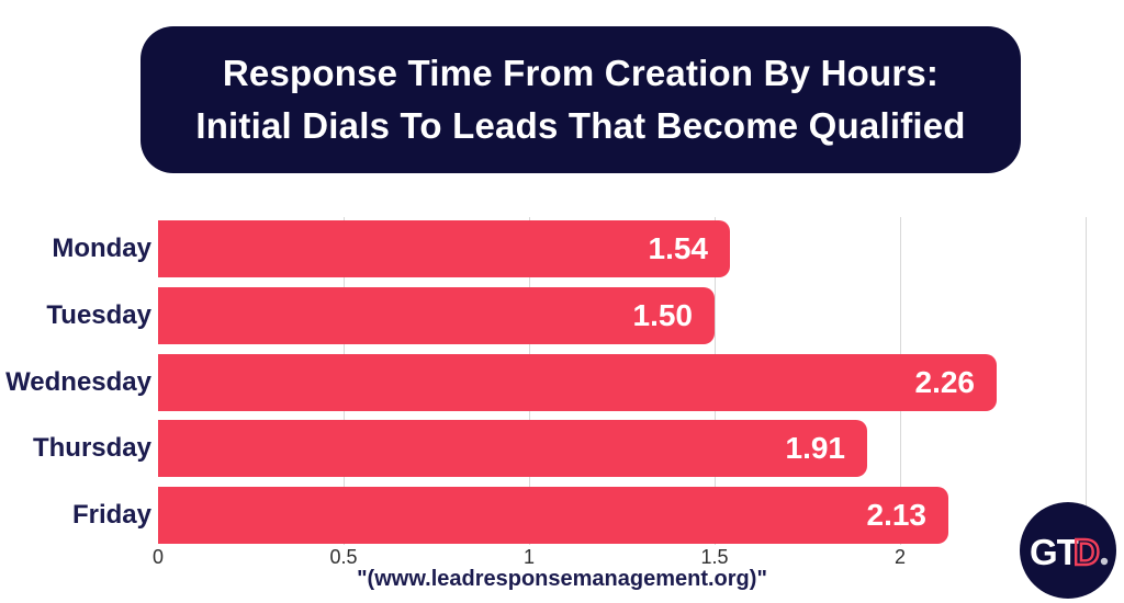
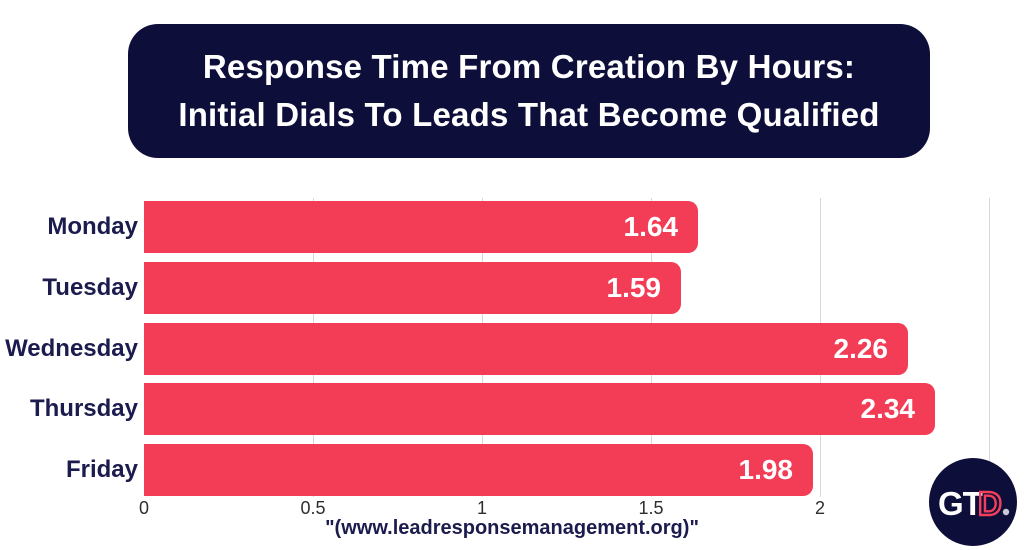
Monday: 1.54 -> 1.64
Tuesday: 1.50 -> 1.59
Thursday: 1.91 -> 2.34
Friday: 2.13 -> 1.98
